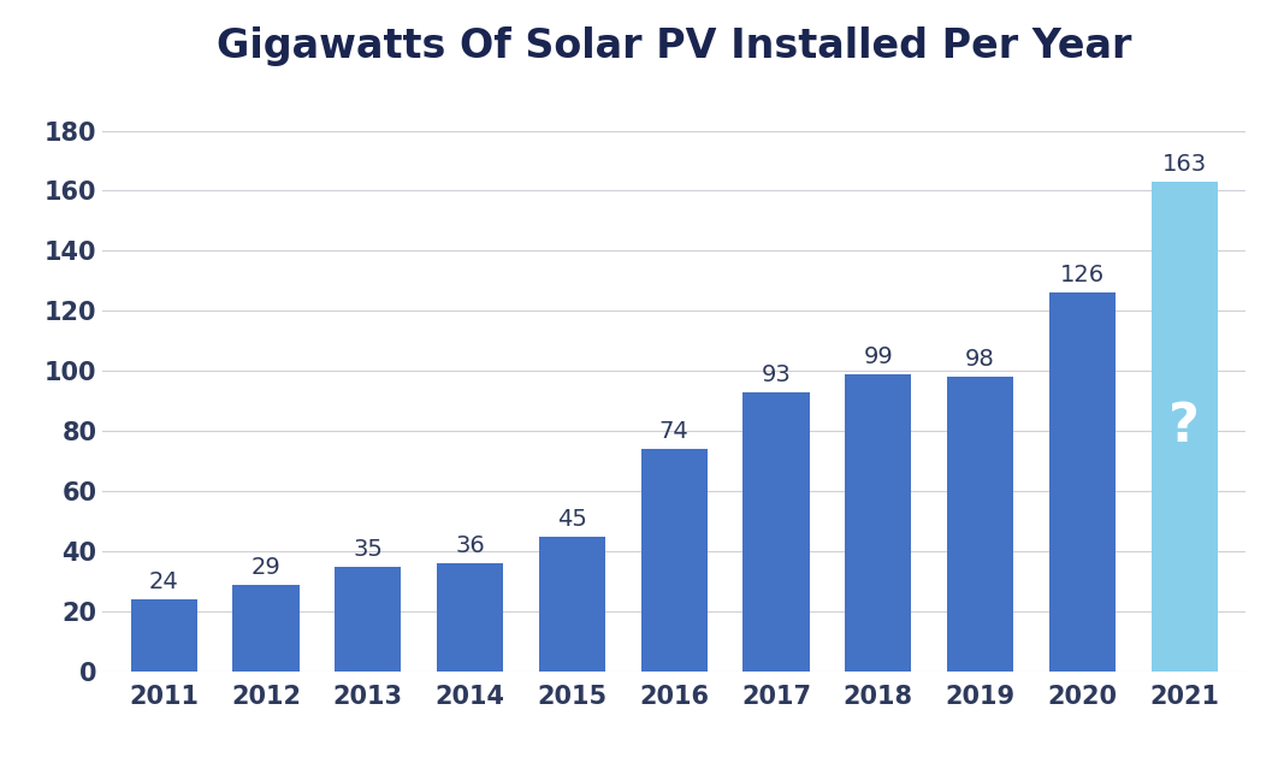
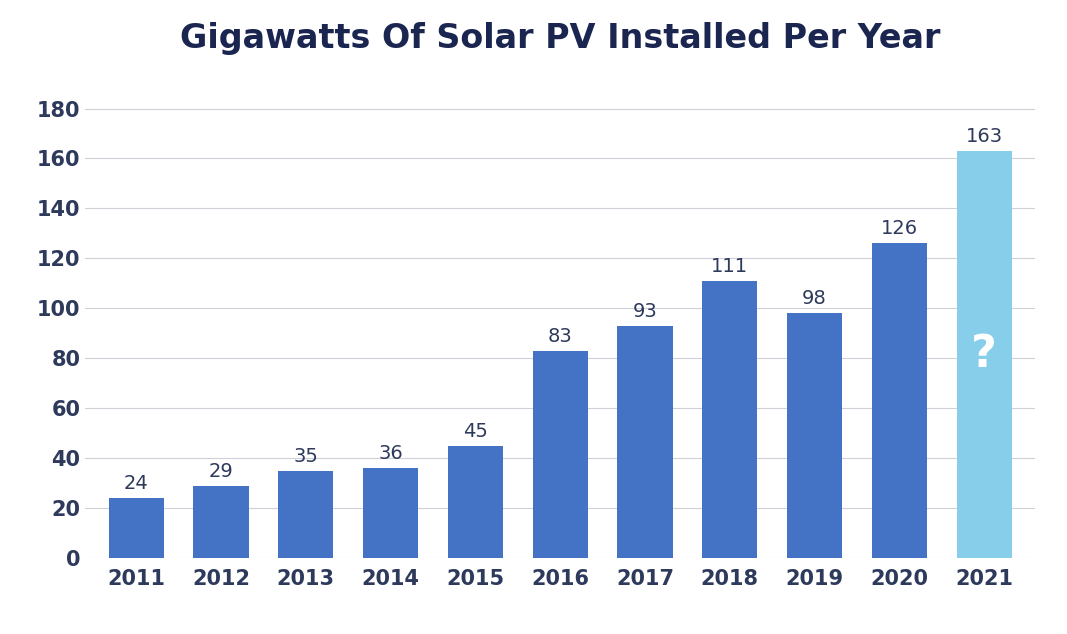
2016: 74 -> 83
2018: 99 -> 111
